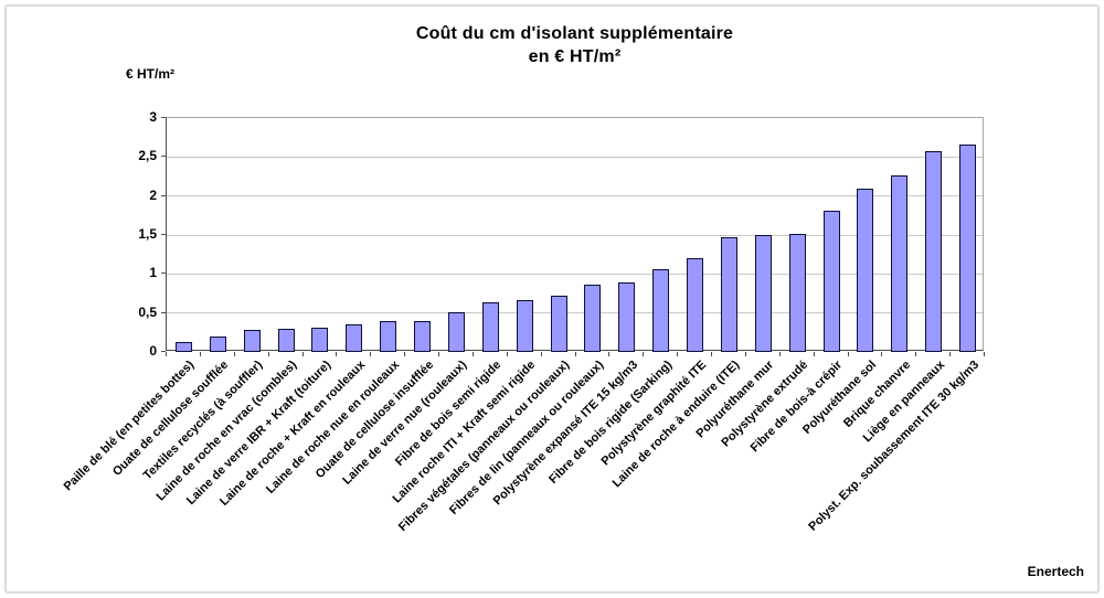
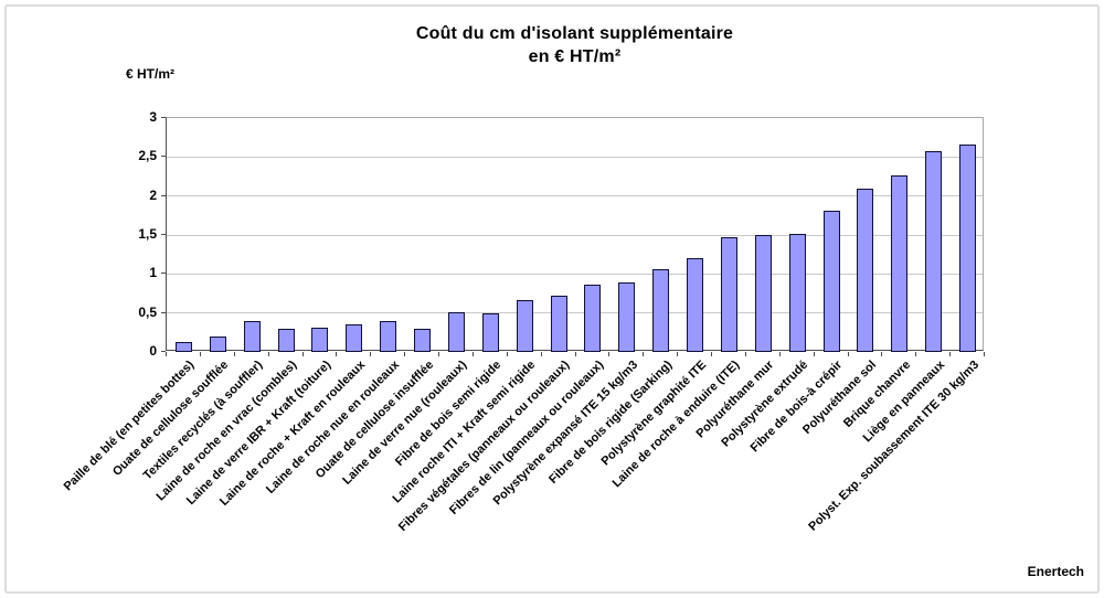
Textiles recyclés (à souffler): 0.3 -> 0.4
Ouate de cellulose insufflée: 0.4 -> 0.3
Fibre de bois semi rigide: 0.6 -> 0.5
